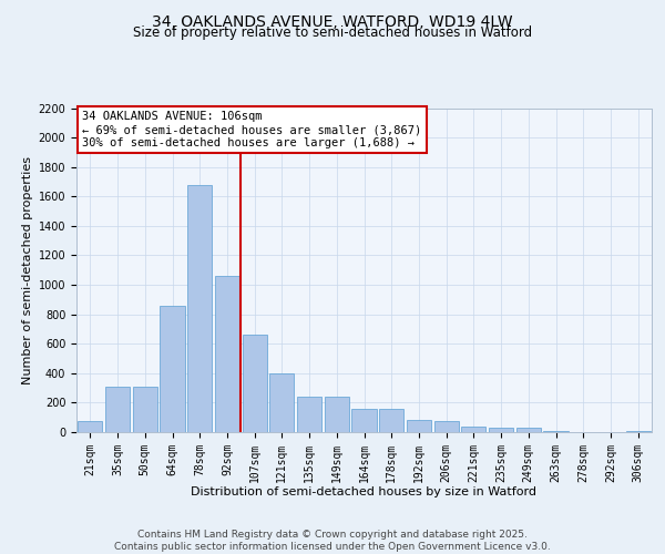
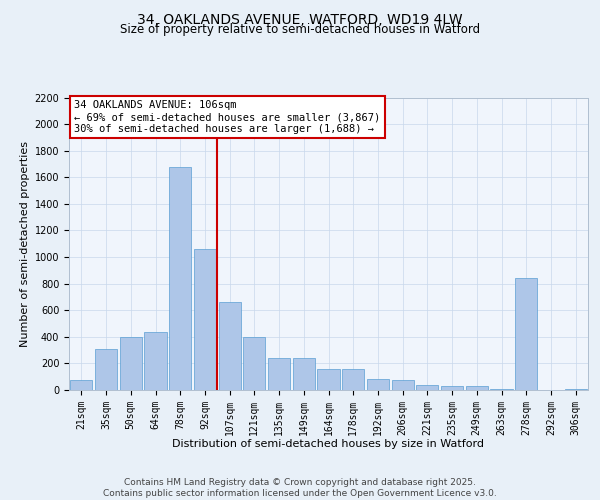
50sqm: 310 -> 400
64sqm: 860 -> 440
278sqm: 0 -> 840
